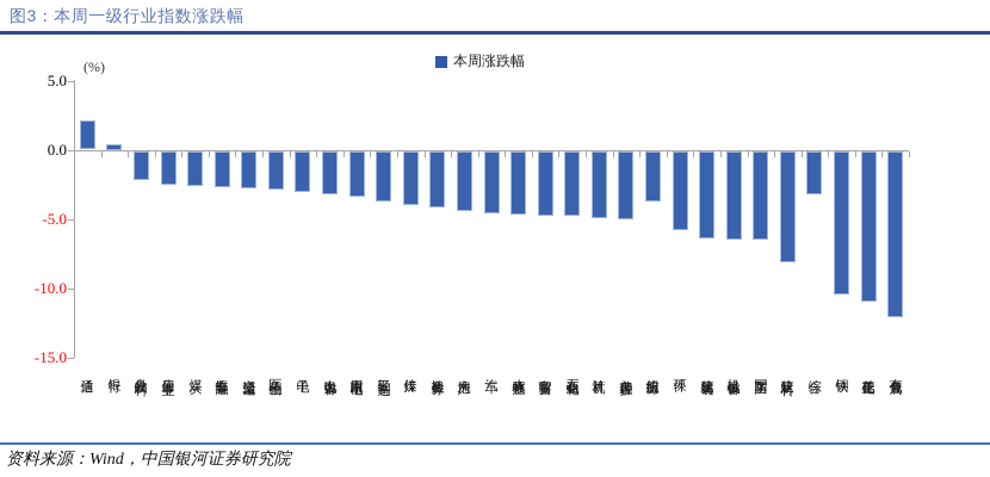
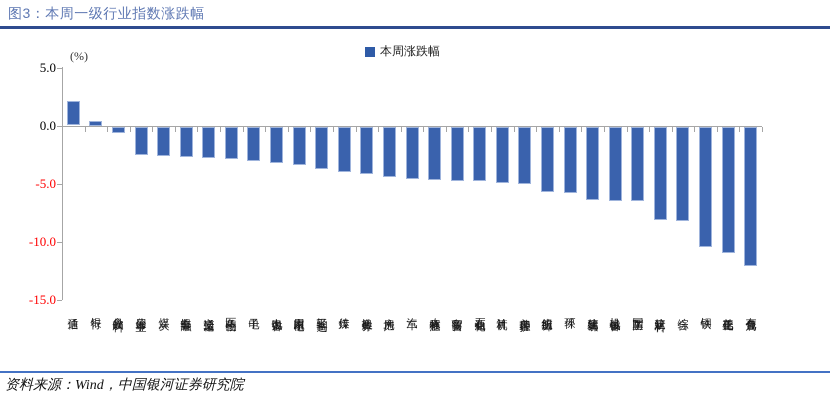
食品饮料: -2.1 -> -0.5
纺织服饰: -3.6 -> -5.6
综合: -3.1 -> -8.1
